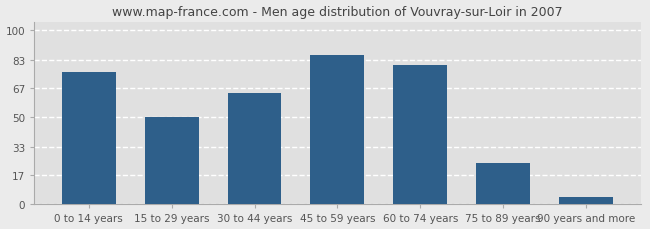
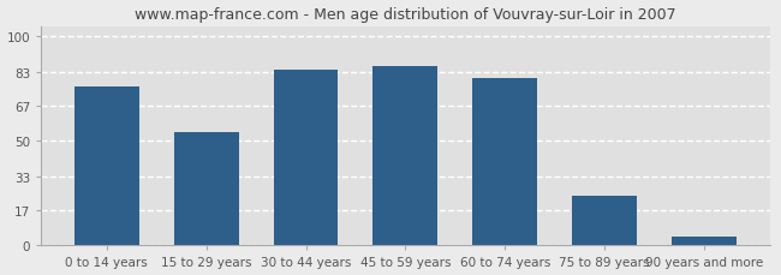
15 to 29 years: 50 -> 54
30 to 44 years: 64 -> 84
